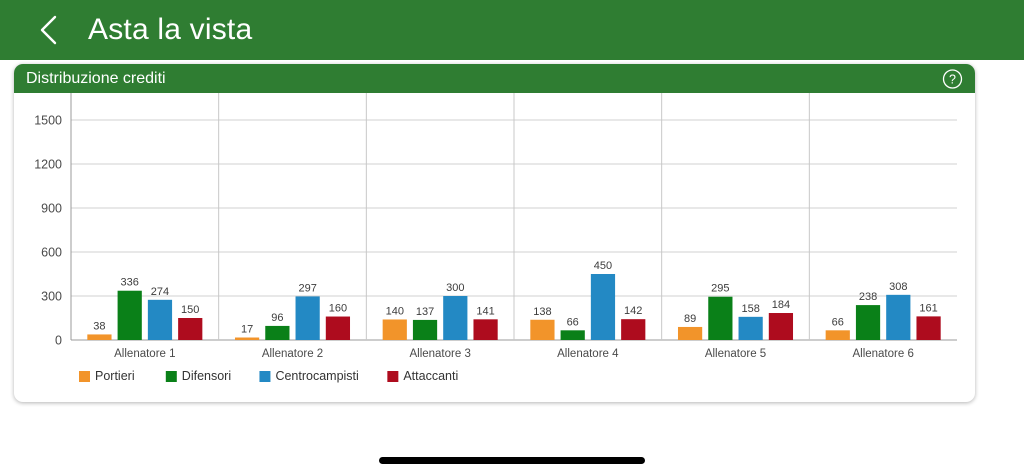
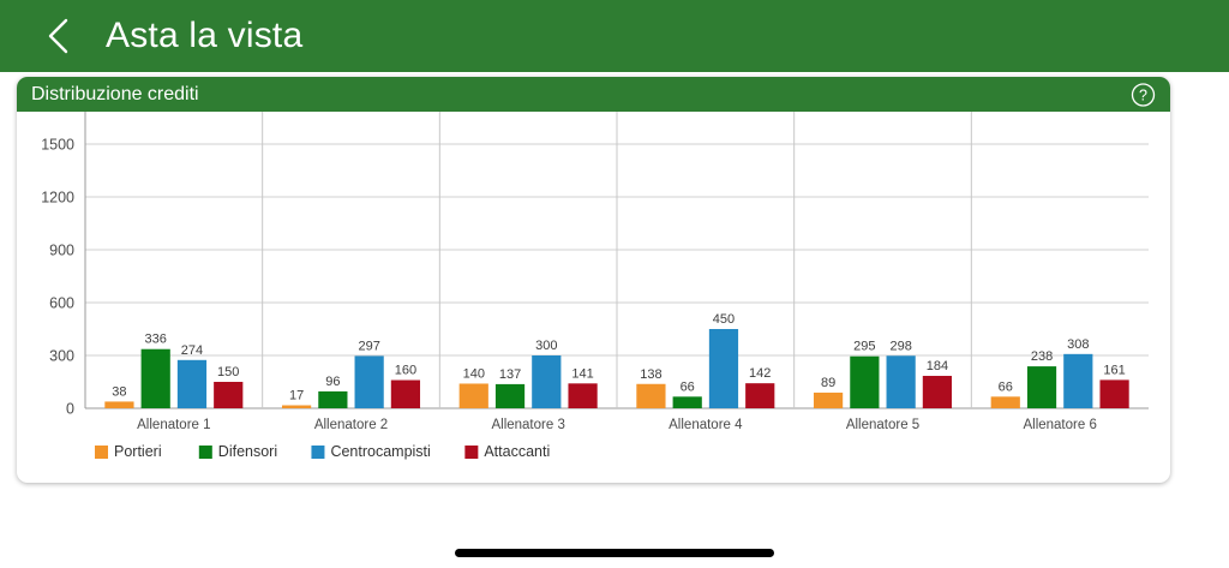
Centrocampisti/Allenatore 5: 158 -> 298
